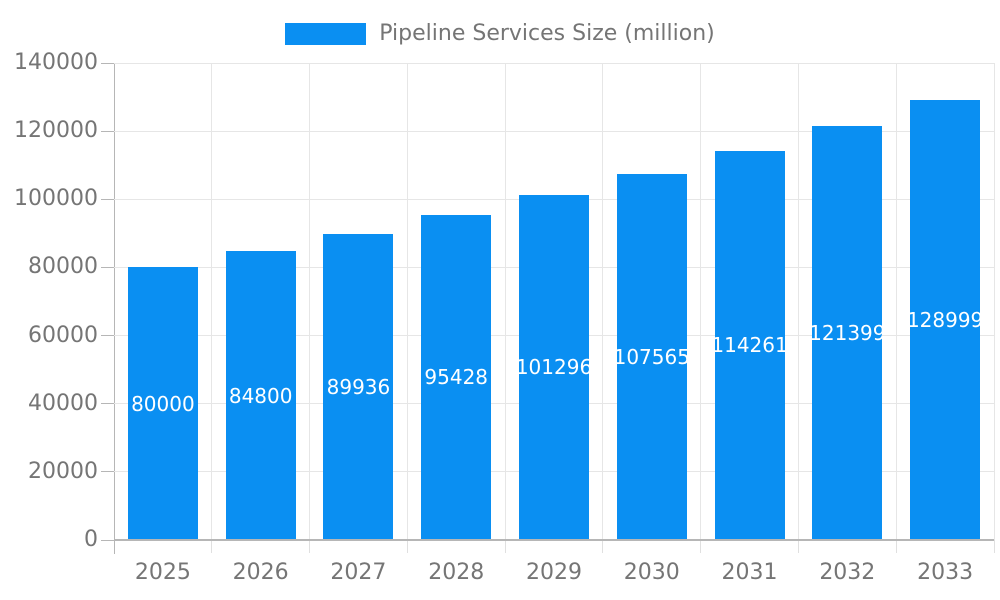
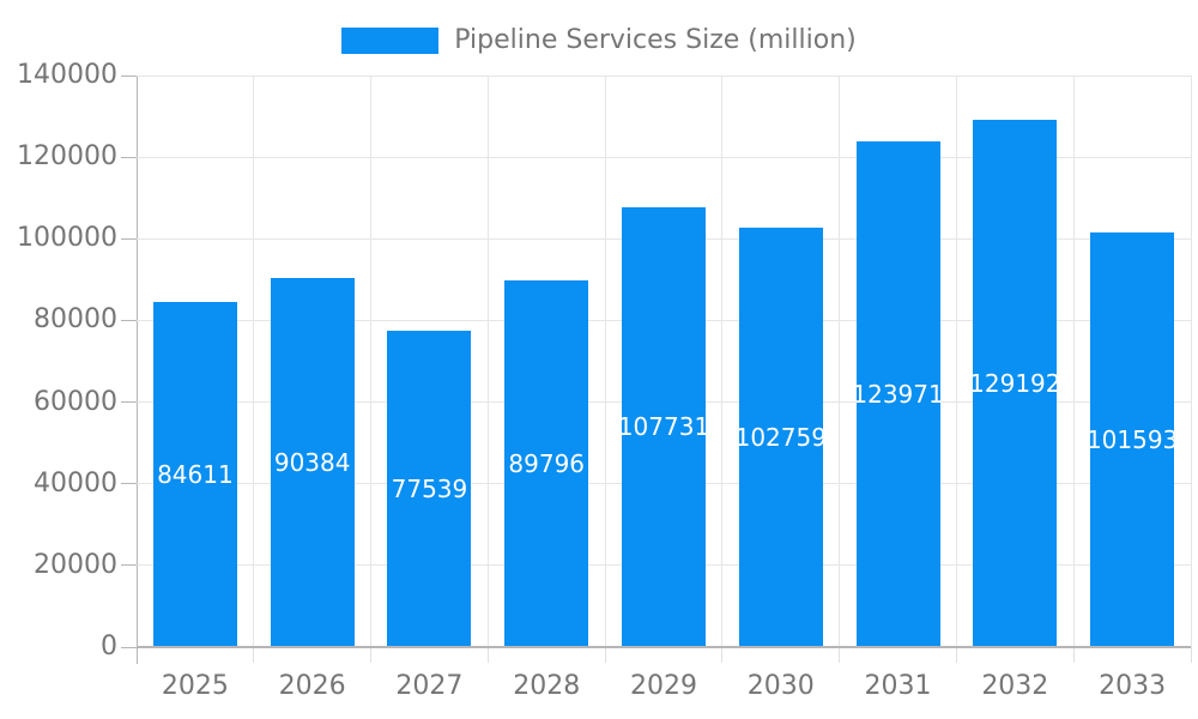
2025: 80000 -> 84611
2026: 84800 -> 90384
2027: 89936 -> 77539
2028: 95428 -> 89796
2029: 101296 -> 107731
2030: 107565 -> 102759
2031: 114261 -> 123971
2032: 121399 -> 129192
2033: 128999 -> 101593
